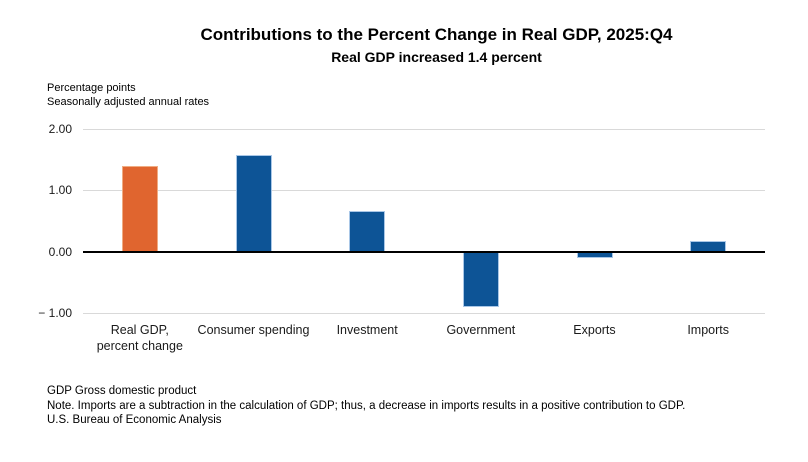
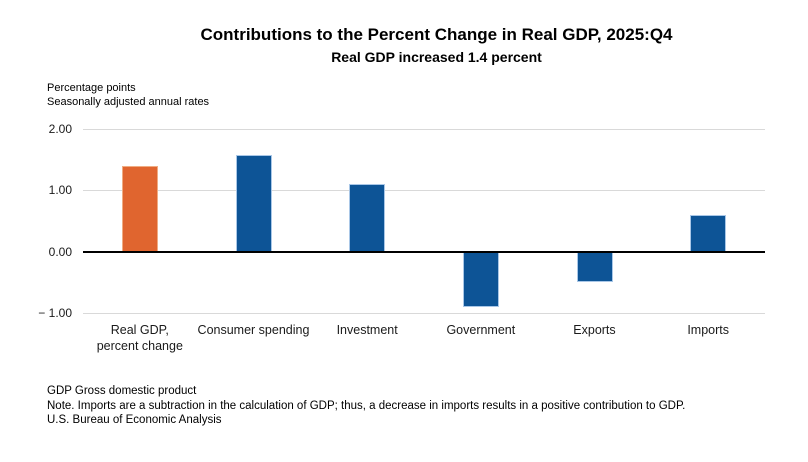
Investment: 0.7 -> 1.1
Exports: -0.1 -> -0.5
Imports: 0.2 -> 0.6
